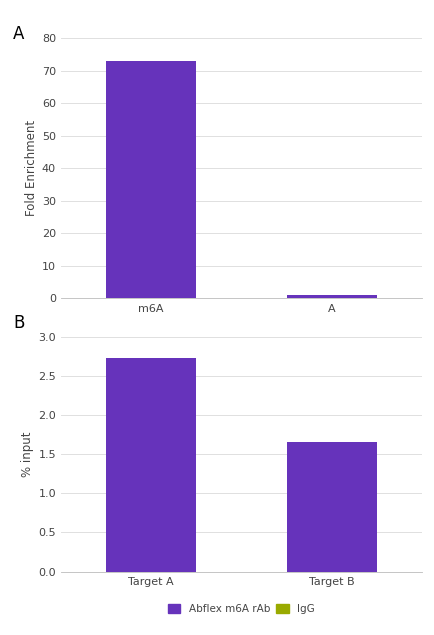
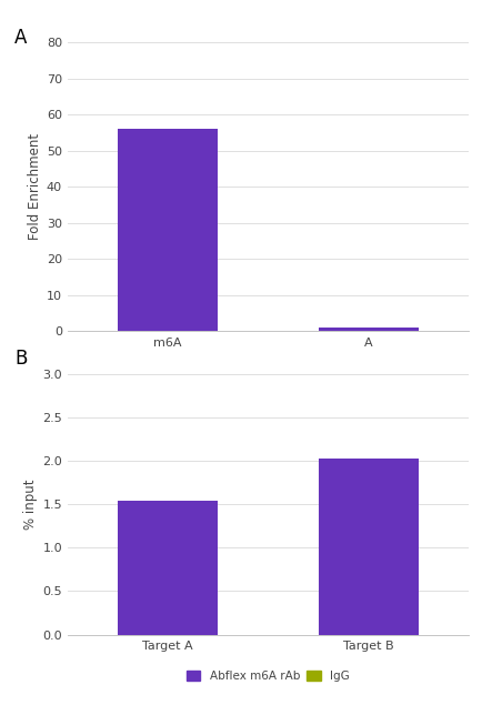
m6A: 73 -> 56
Target A: 2.72 -> 1.54
Target B: 1.65 -> 2.02
